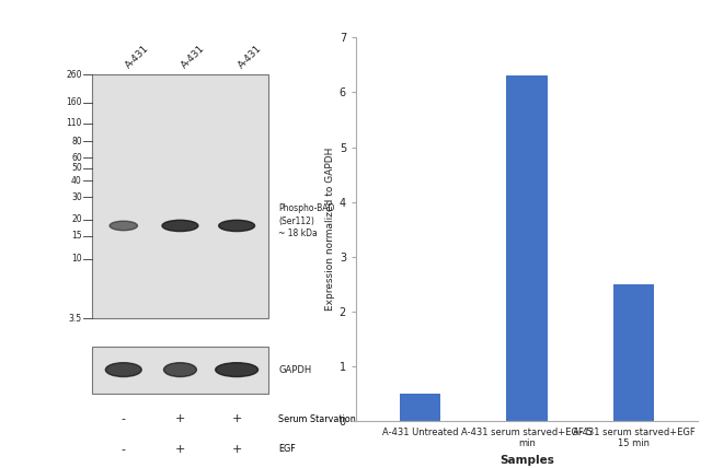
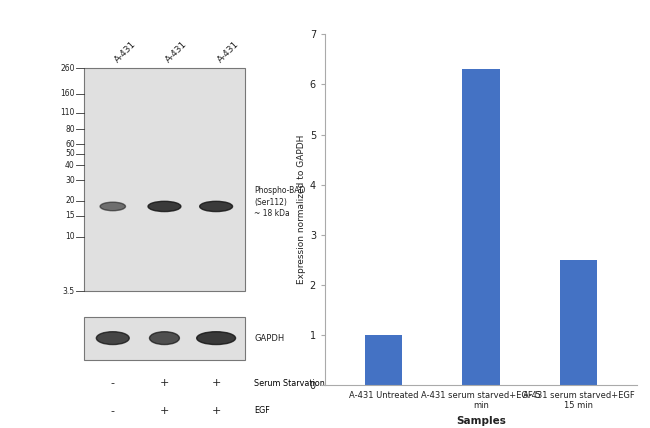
A-431 Untreated: 0.5 -> 1.0
